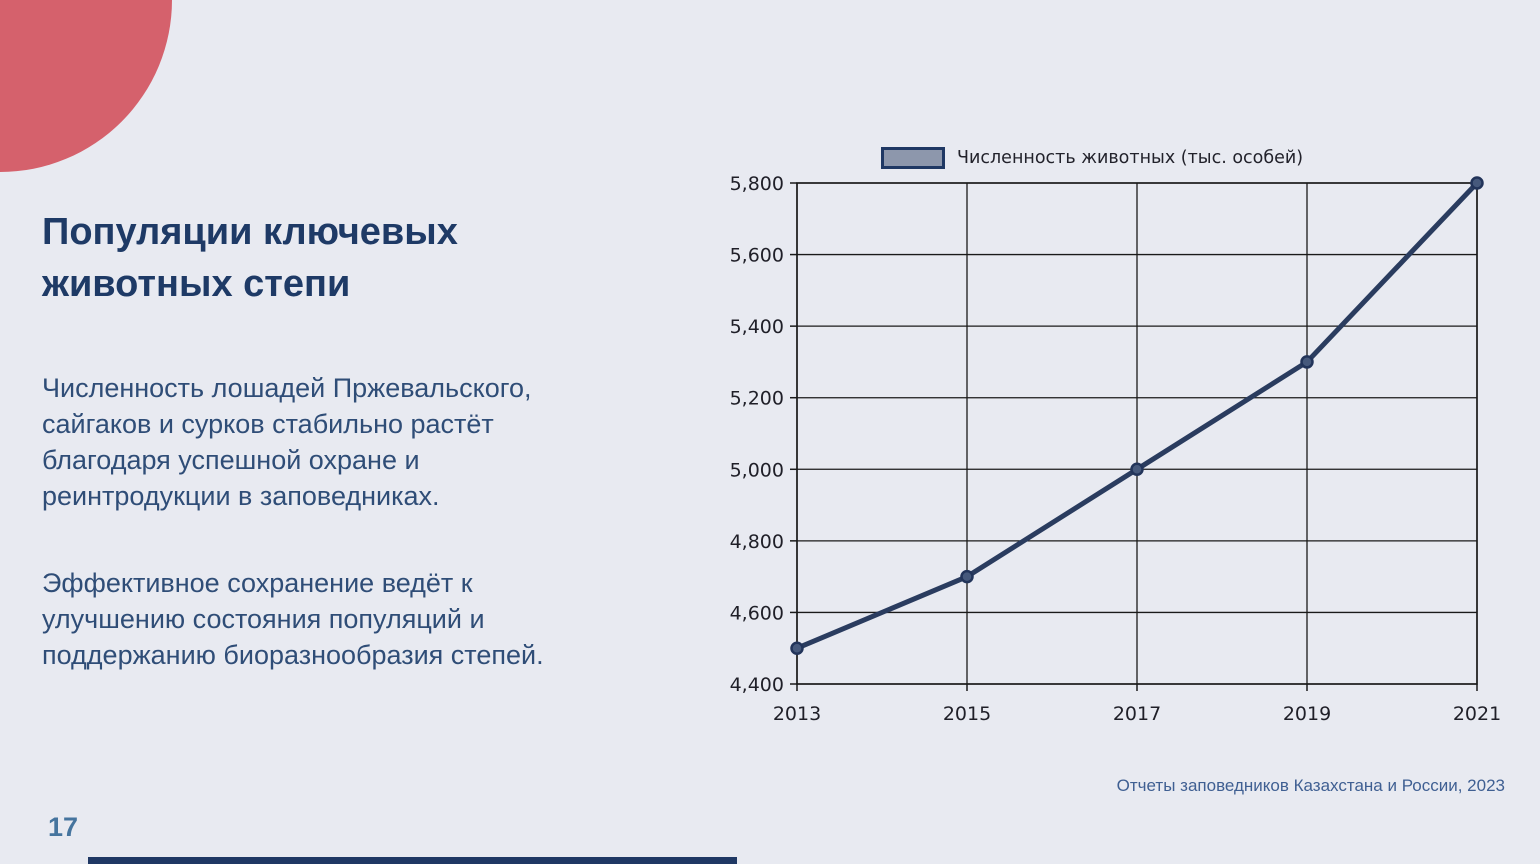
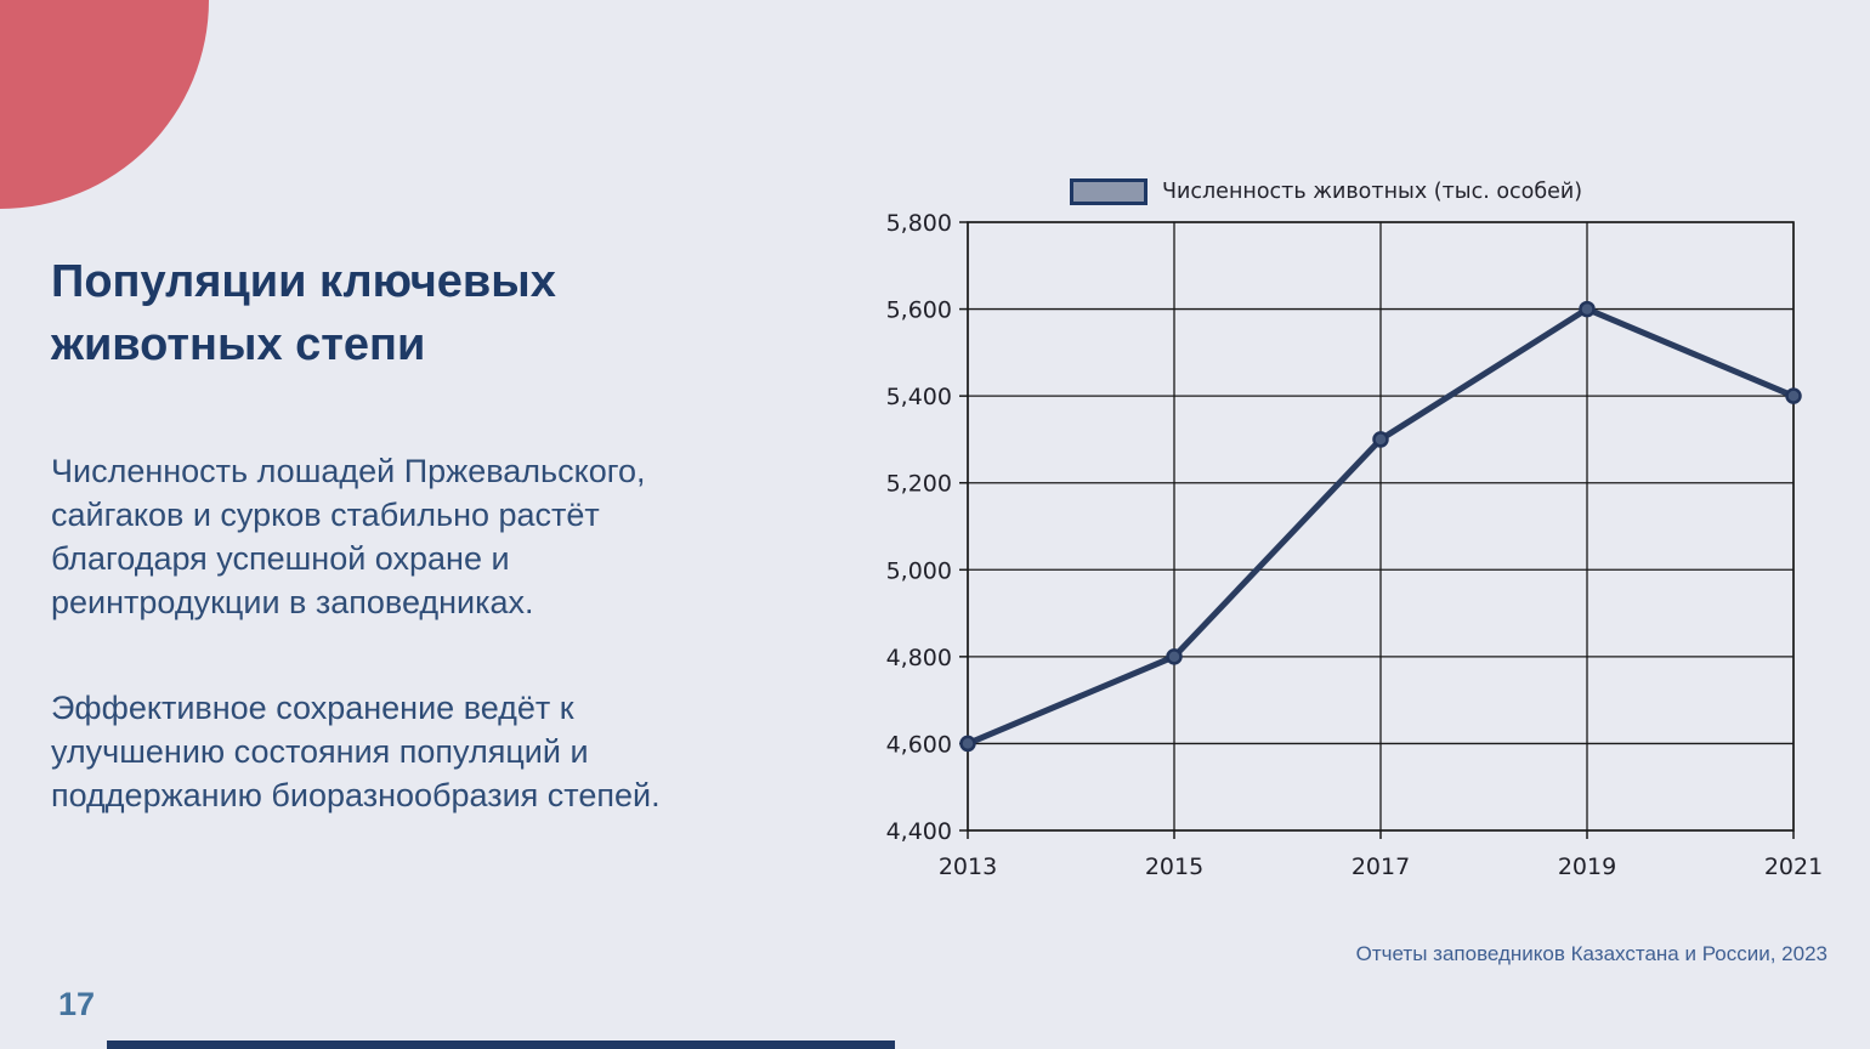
2013: 4500 -> 4600
2015: 4700 -> 4800
2017: 5000 -> 5300
2019: 5300 -> 5600
2021: 5800 -> 5400
